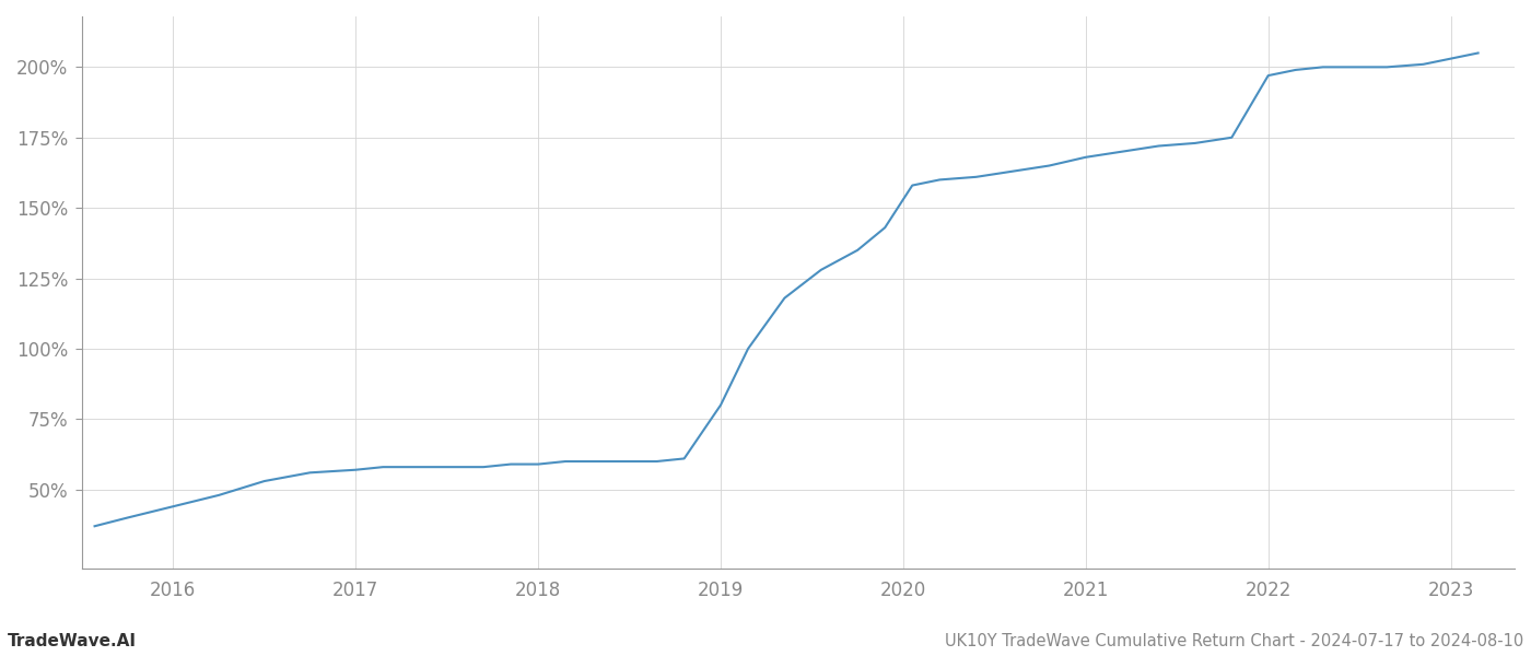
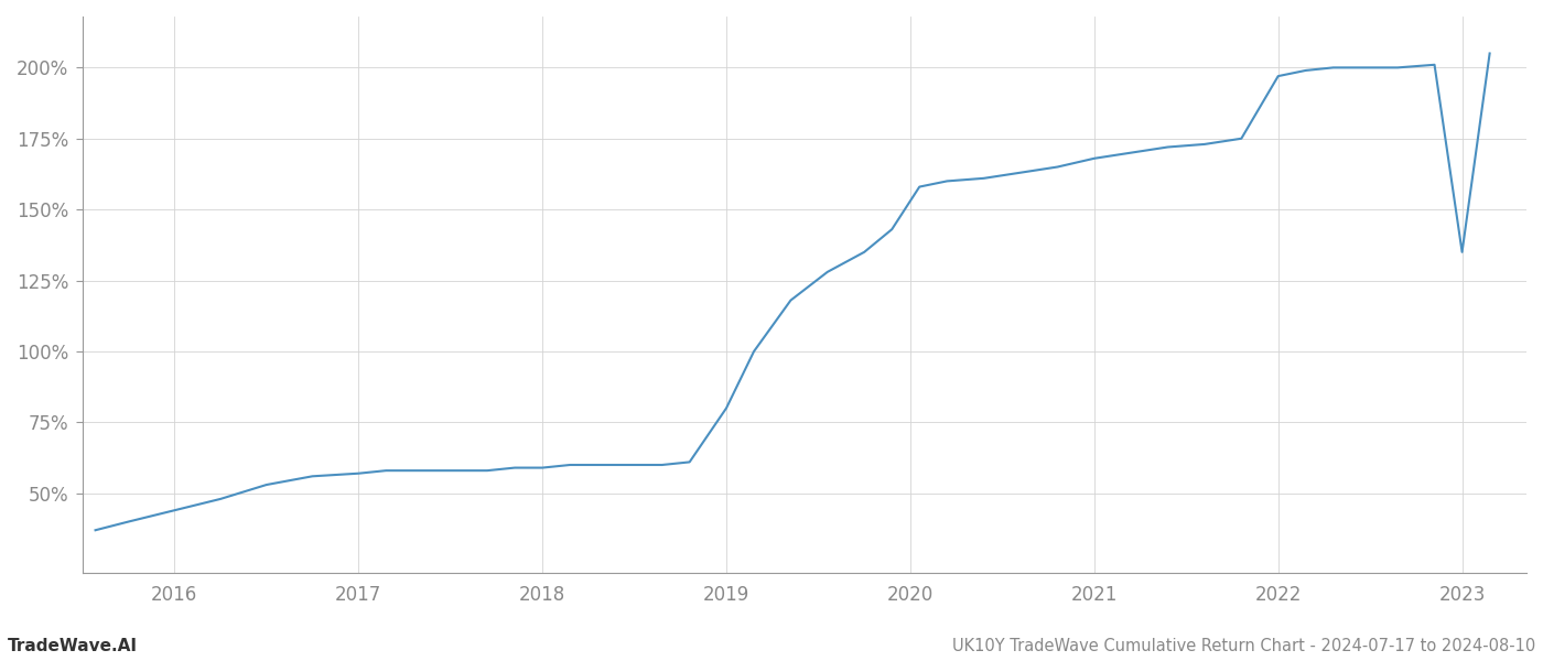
2023: 203% -> 135%
